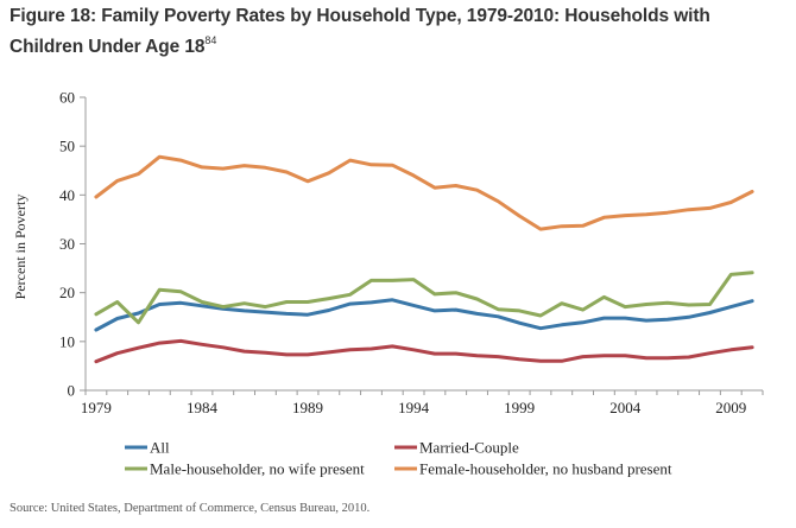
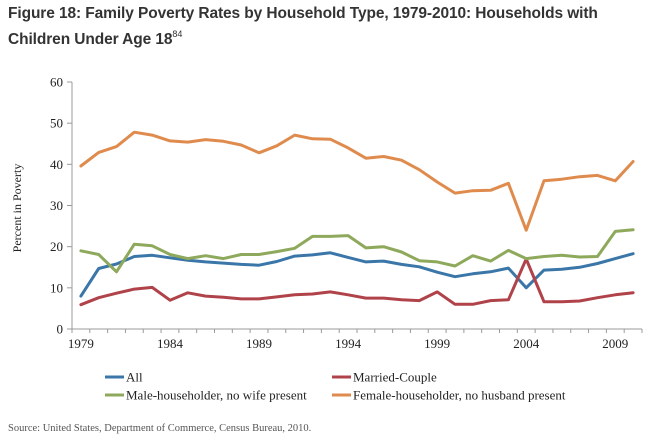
All/1979: 12 -> 8
Male-householder, no wife present/1979: 16 -> 19
Married-Couple/1984: 9 -> 7
Married-Couple/1999: 6 -> 9
All/2004: 15 -> 10
Married-Couple/2004: 7 -> 17
Female-householder, no husband present/2004: 36 -> 24
Female-householder, no husband present/2009: 38 -> 36
